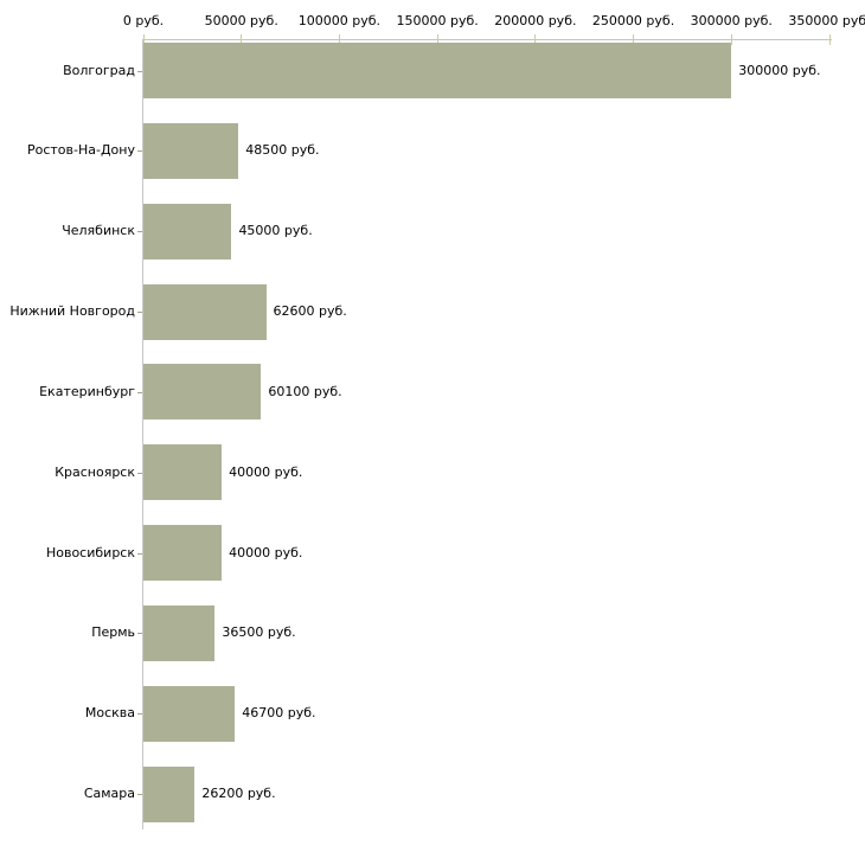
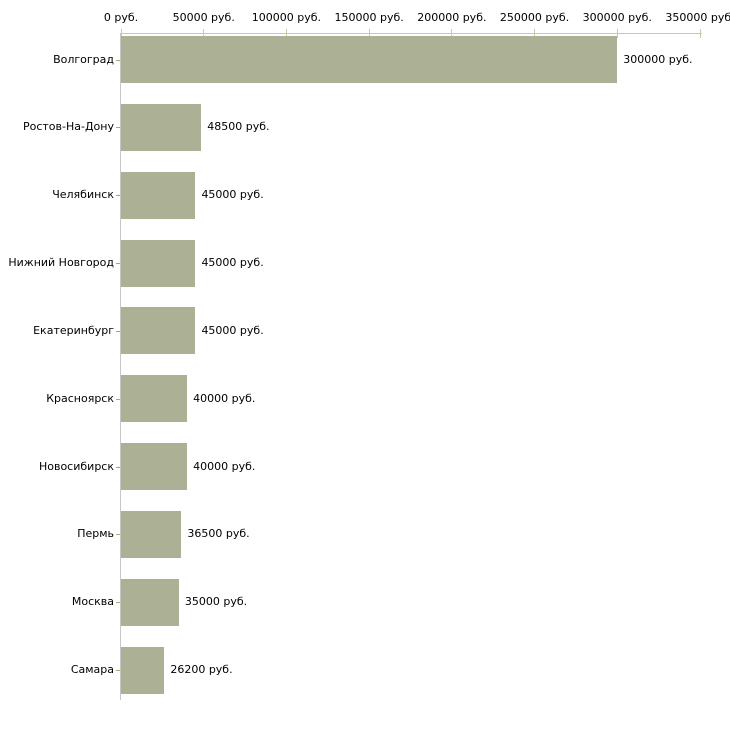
Нижний Новгород: 62600 -> 45000
Екатеринбург: 60100 -> 45000
Москва: 46700 -> 35000
